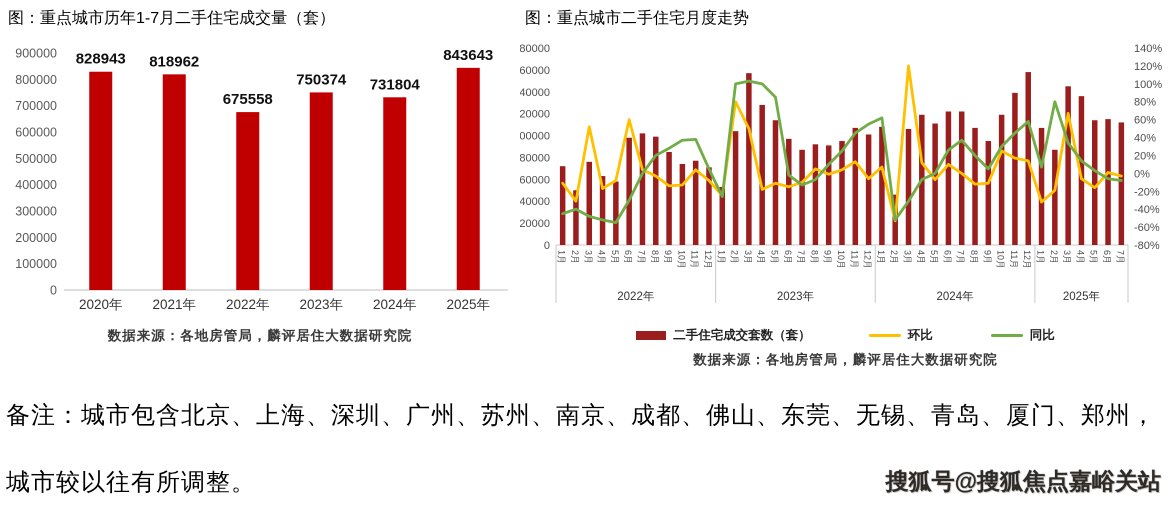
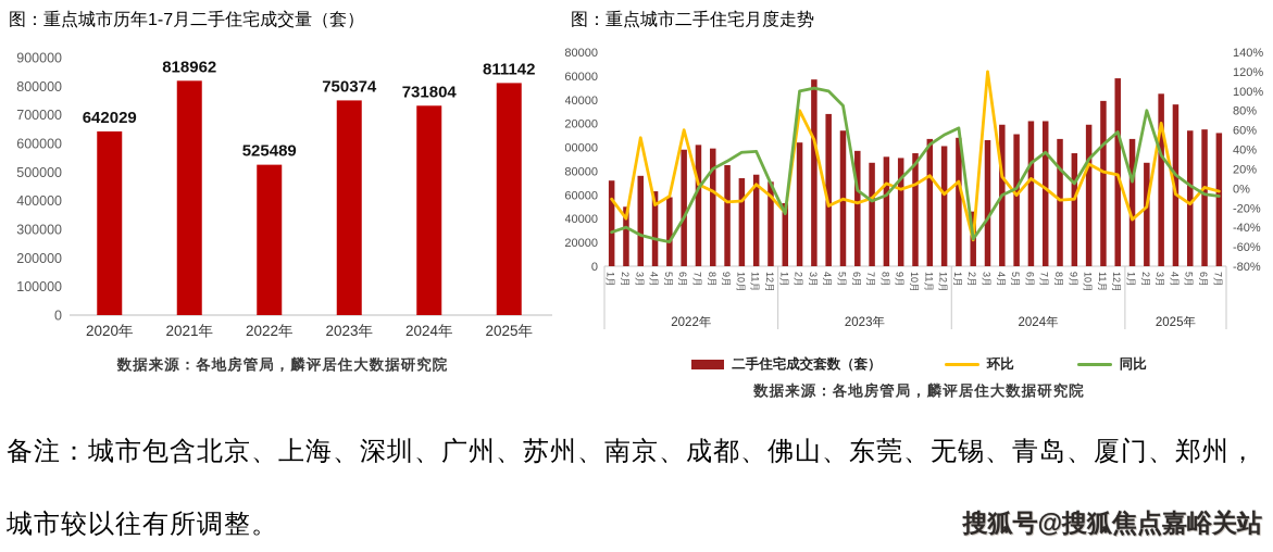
图：重点城市历年1-7月二手住宅成交量（套）/2020年: 828943 -> 642029
图：重点城市历年1-7月二手住宅成交量（套）/2022年: 675558 -> 525489
图：重点城市历年1-7月二手住宅成交量（套）/2025年: 843643 -> 811142
